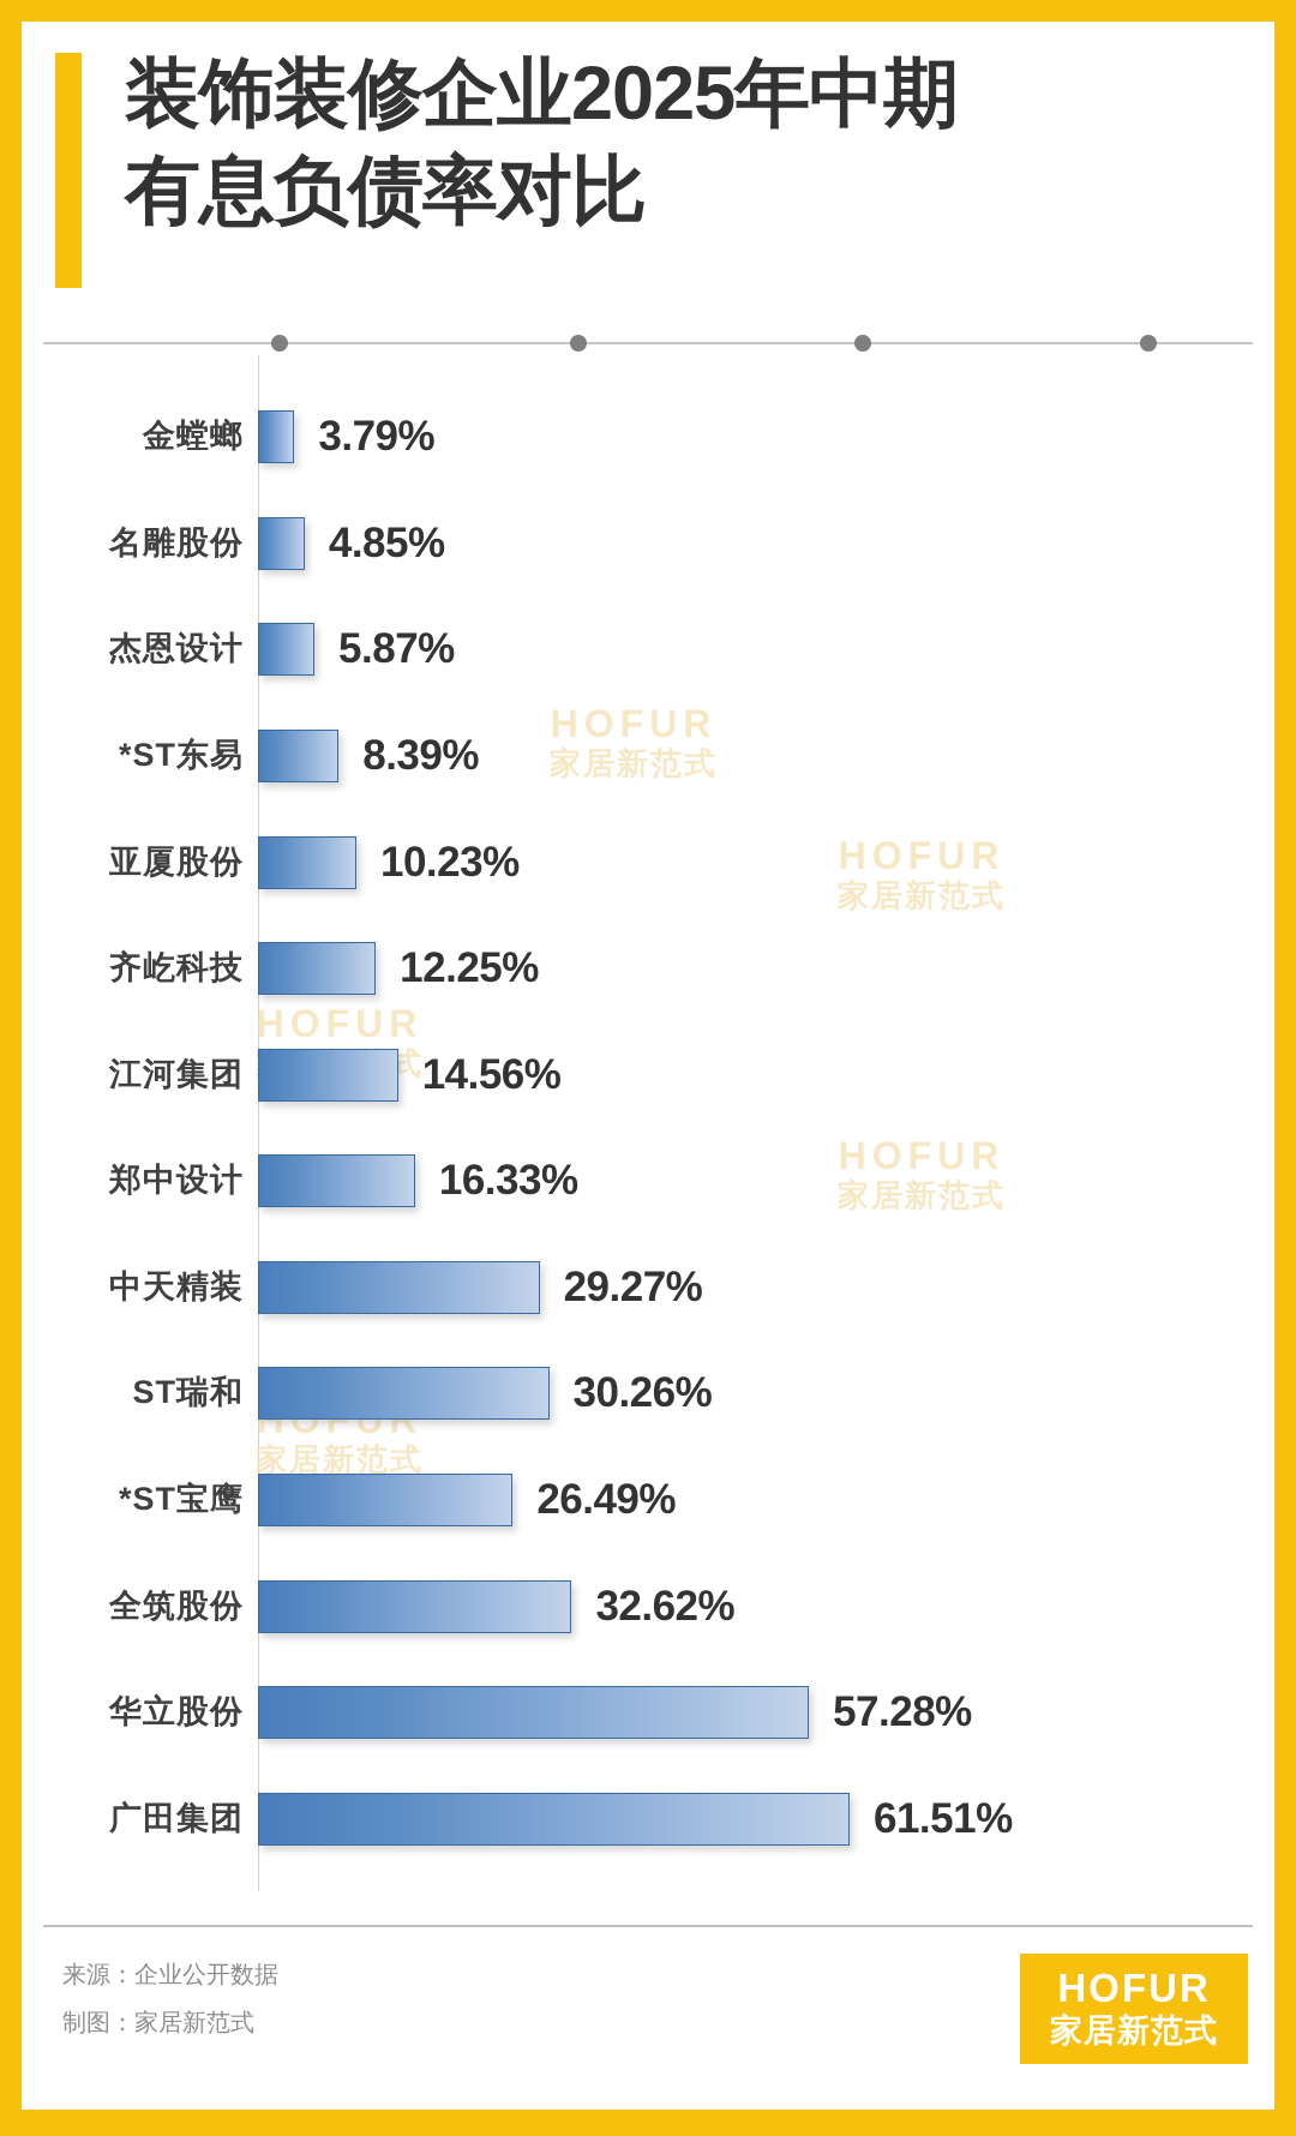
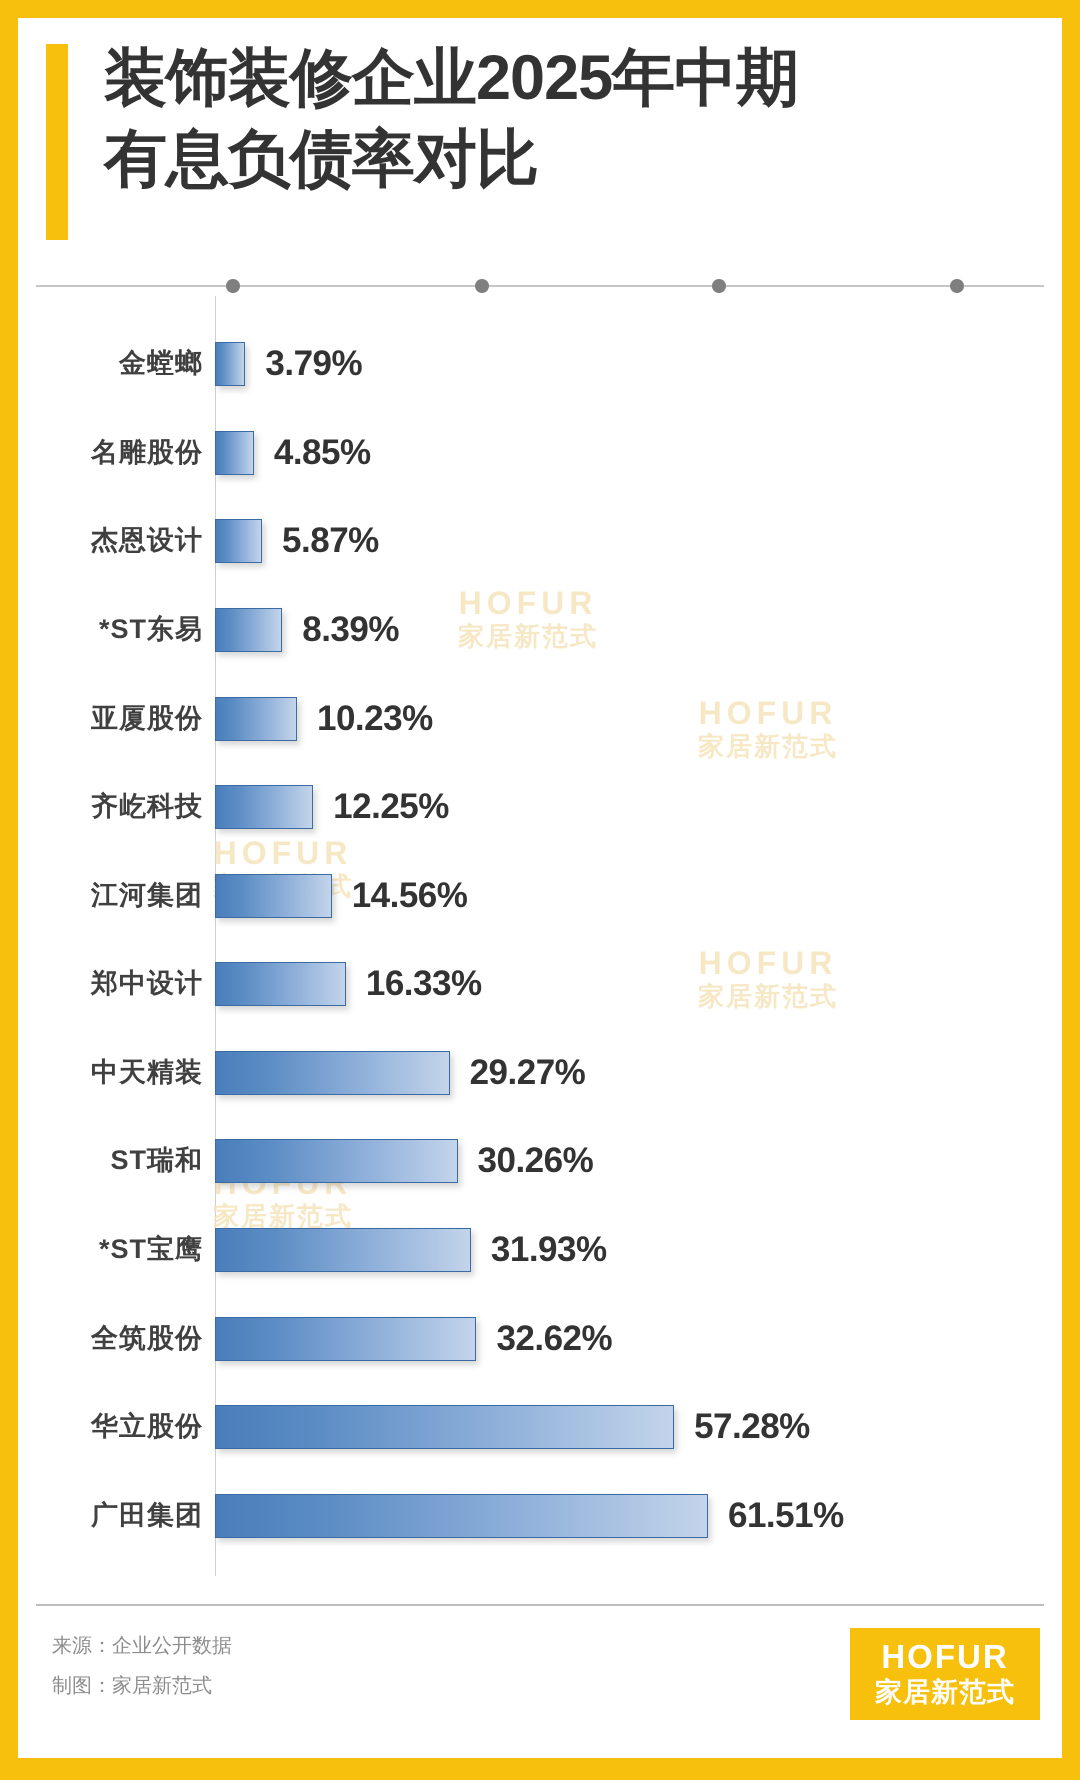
*ST宝鹰: 26.49% -> 31.93%
